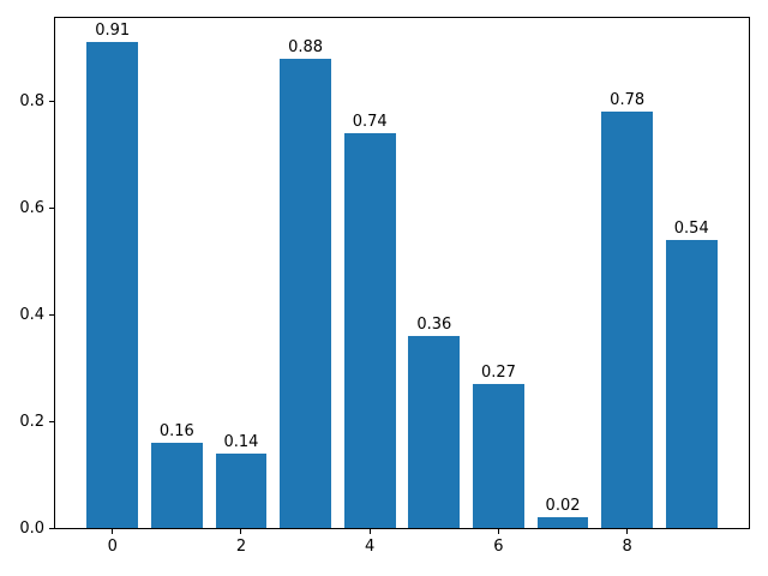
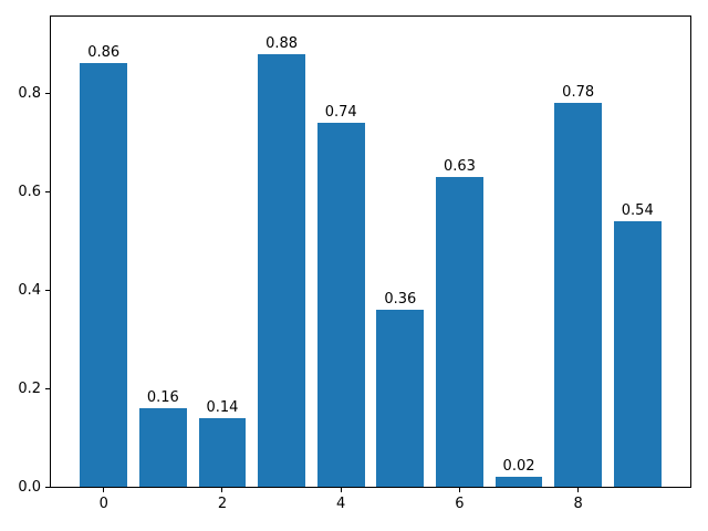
0: 0.91 -> 0.86
6: 0.27 -> 0.63
